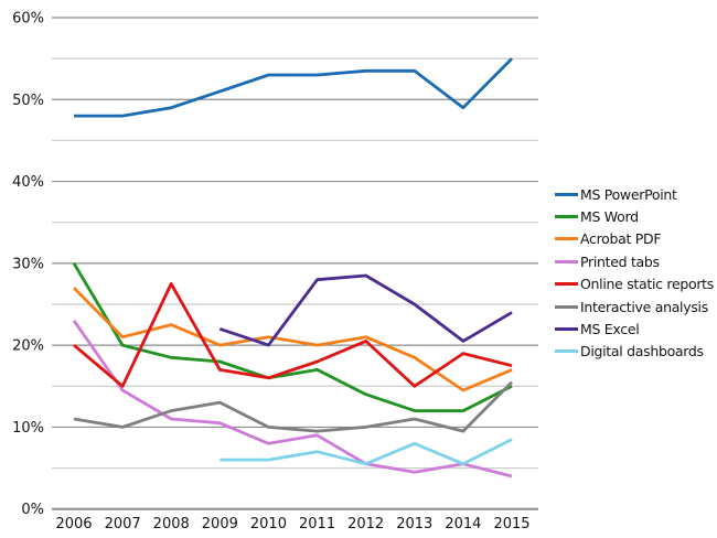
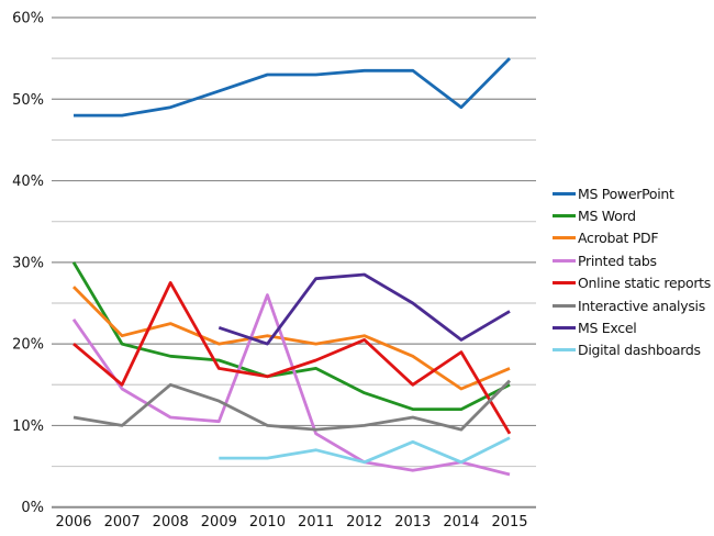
Interactive analysis/2008: 12% -> 15%
Printed tabs/2010: 8% -> 26%
Online static reports/2015: 18% -> 9%
